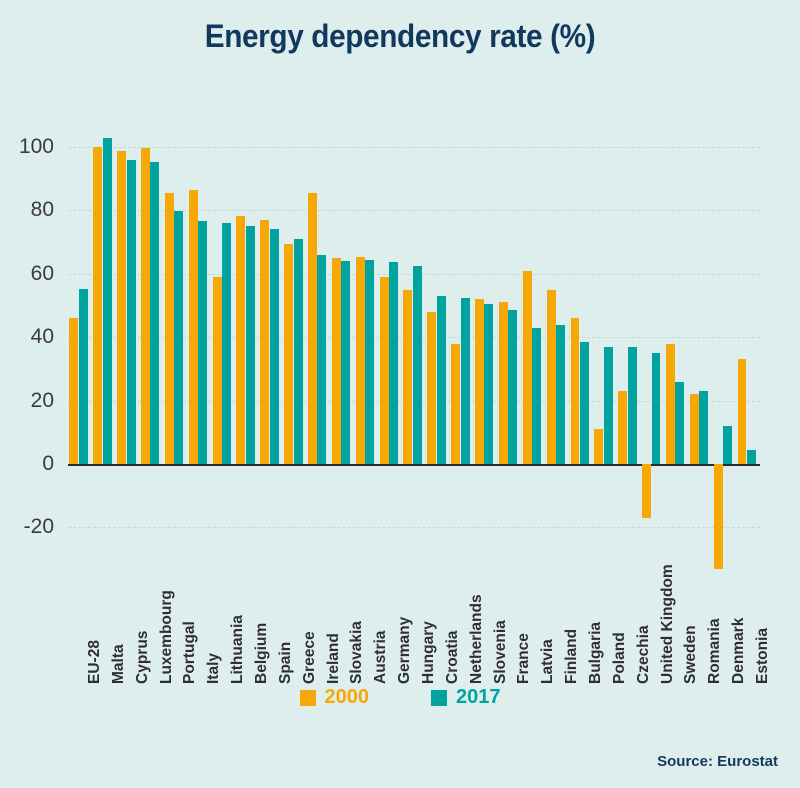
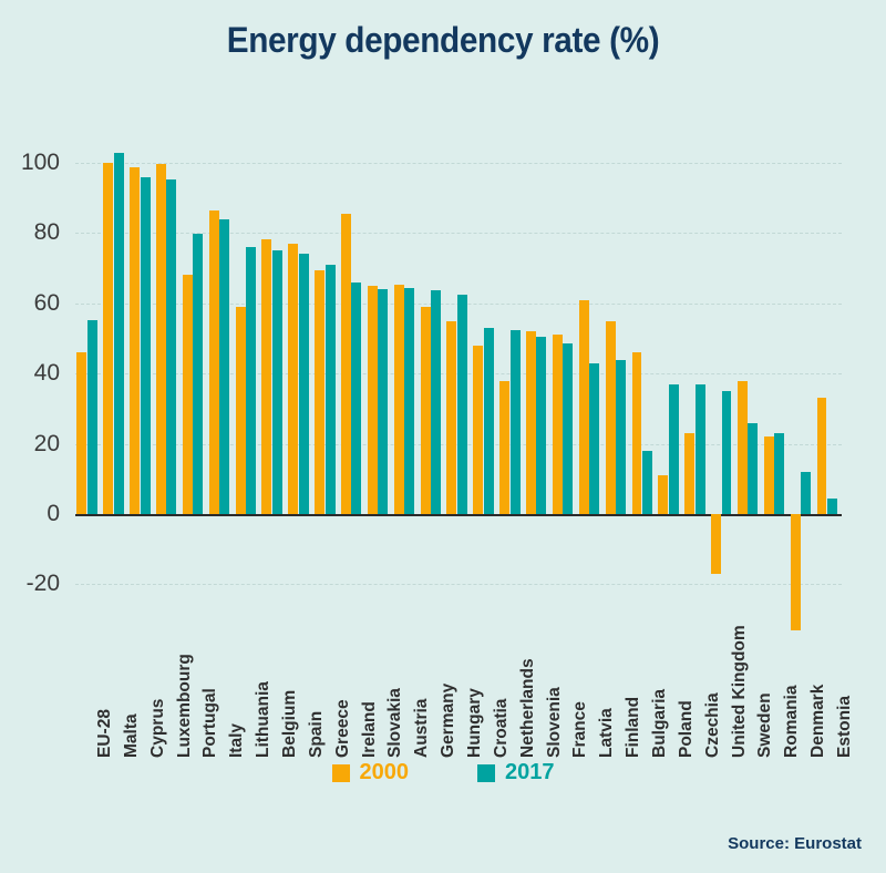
2000/Portugal: 86 -> 68
2017/Italy: 76 -> 84
2017/Bulgaria: 38 -> 18
